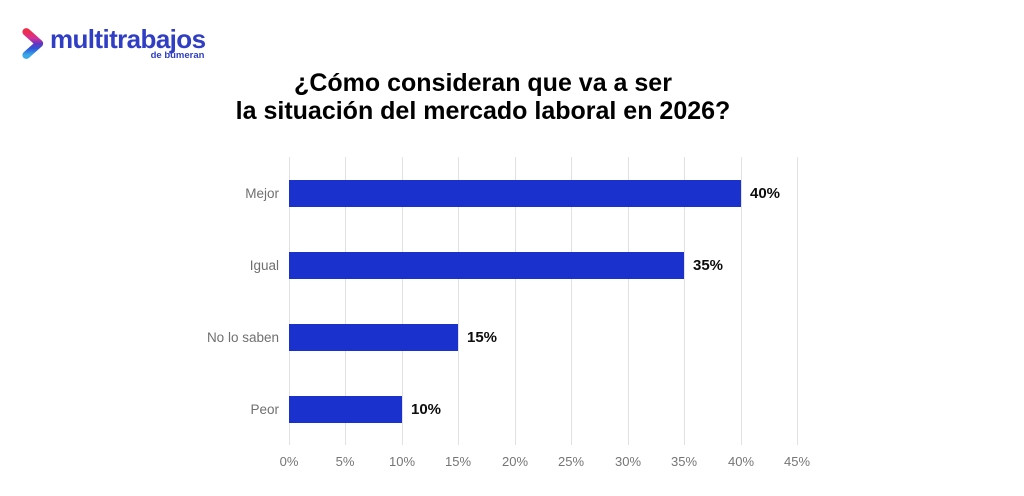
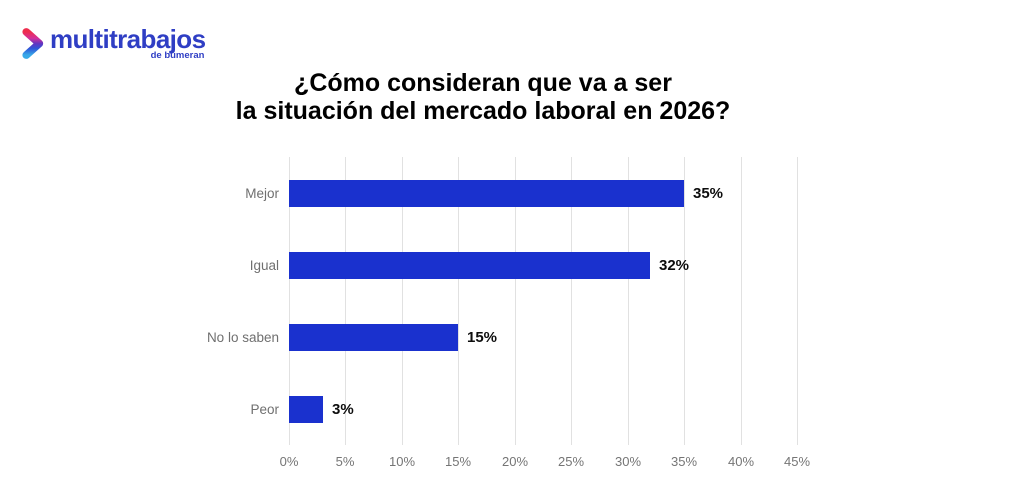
Mejor: 40% -> 35%
Igual: 35% -> 32%
Peor: 10% -> 3%
